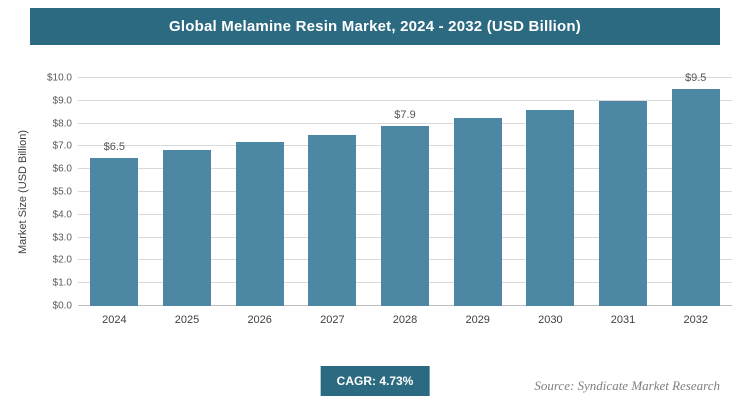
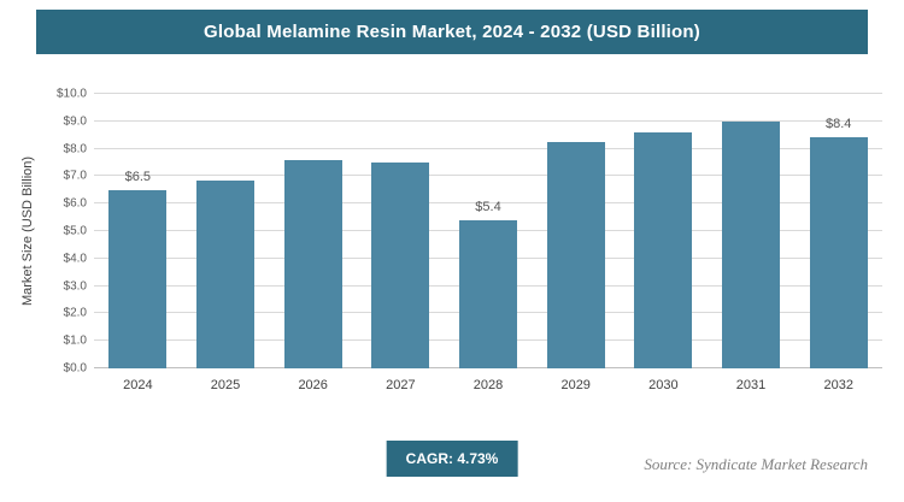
2026: $7.2 -> $7.6
2028: $7.9 -> $5.4
2032: $9.5 -> $8.4
